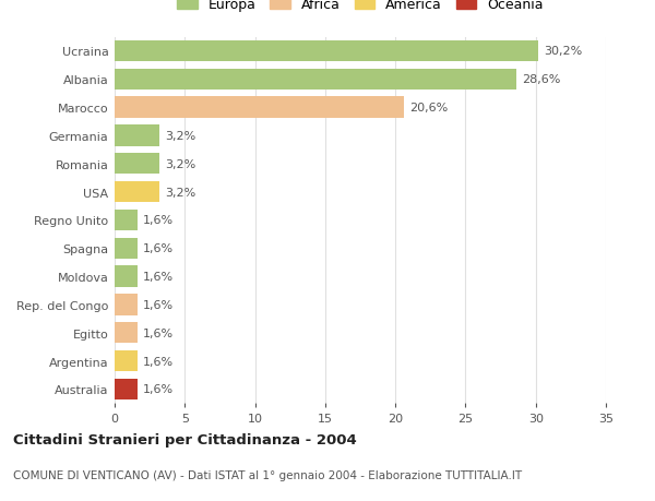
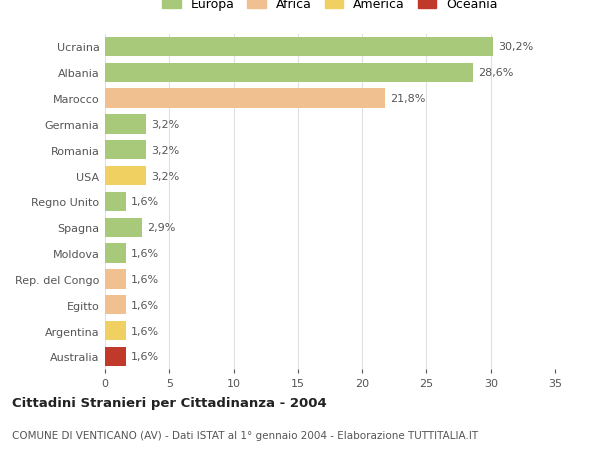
Marocco: 20,6% -> 21,8%
Spagna: 1,6% -> 2,9%
